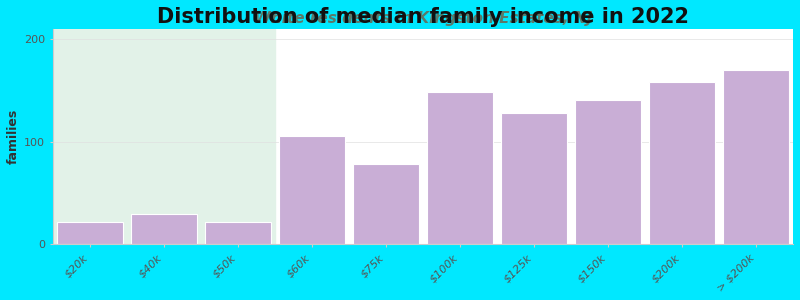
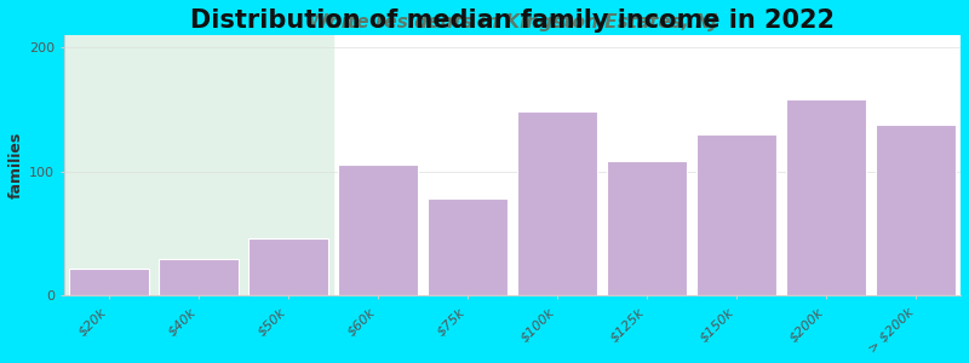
$50k: 22 -> 46
$125k: 128 -> 108
$150k: 140 -> 130
> $200k: 170 -> 138
